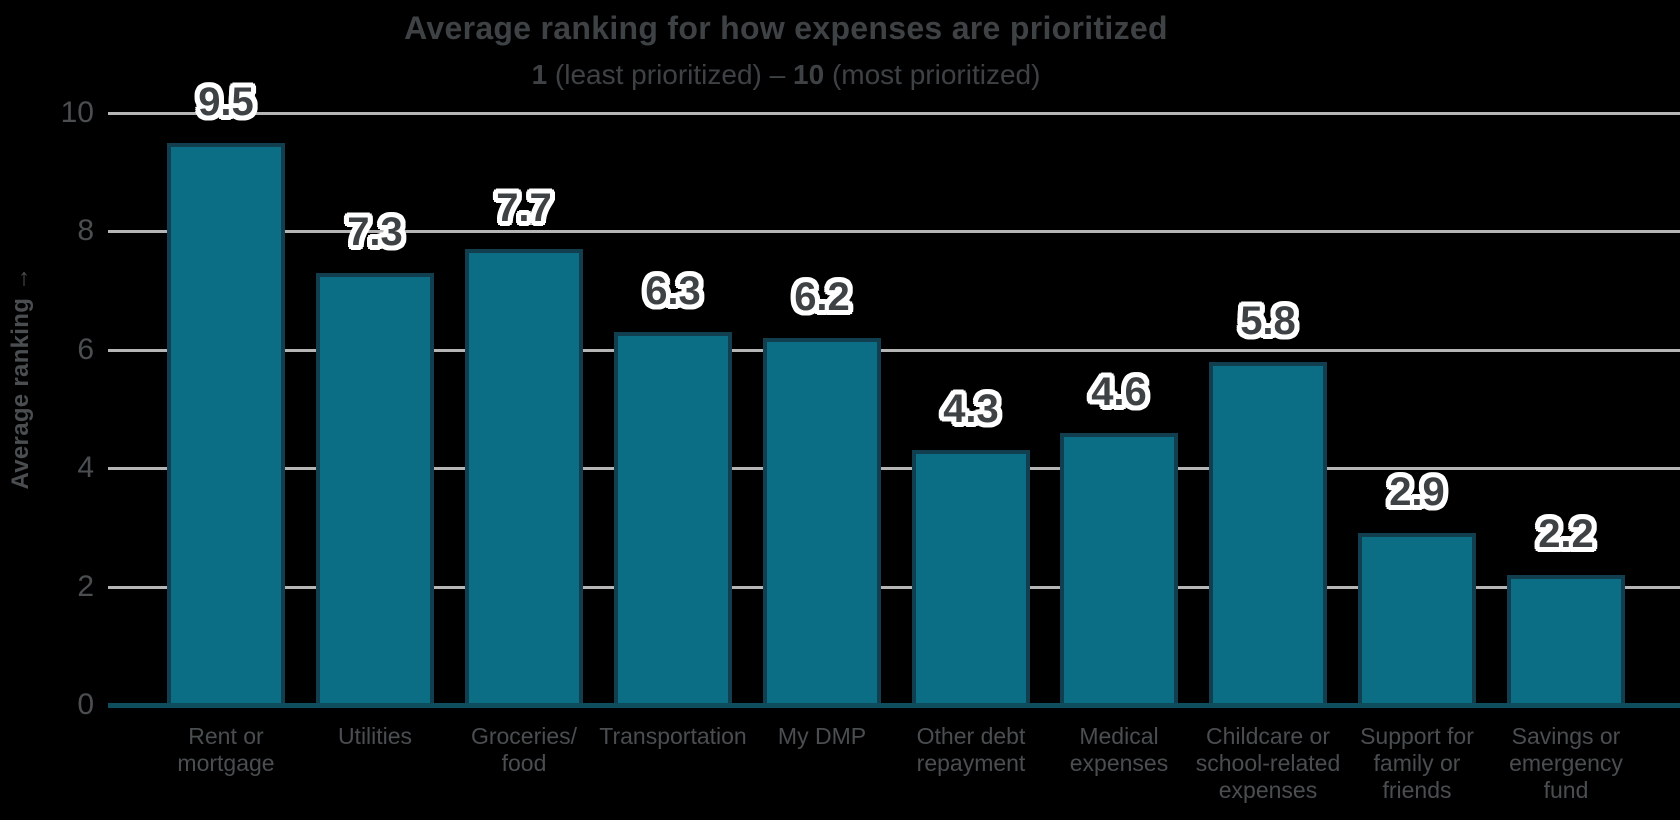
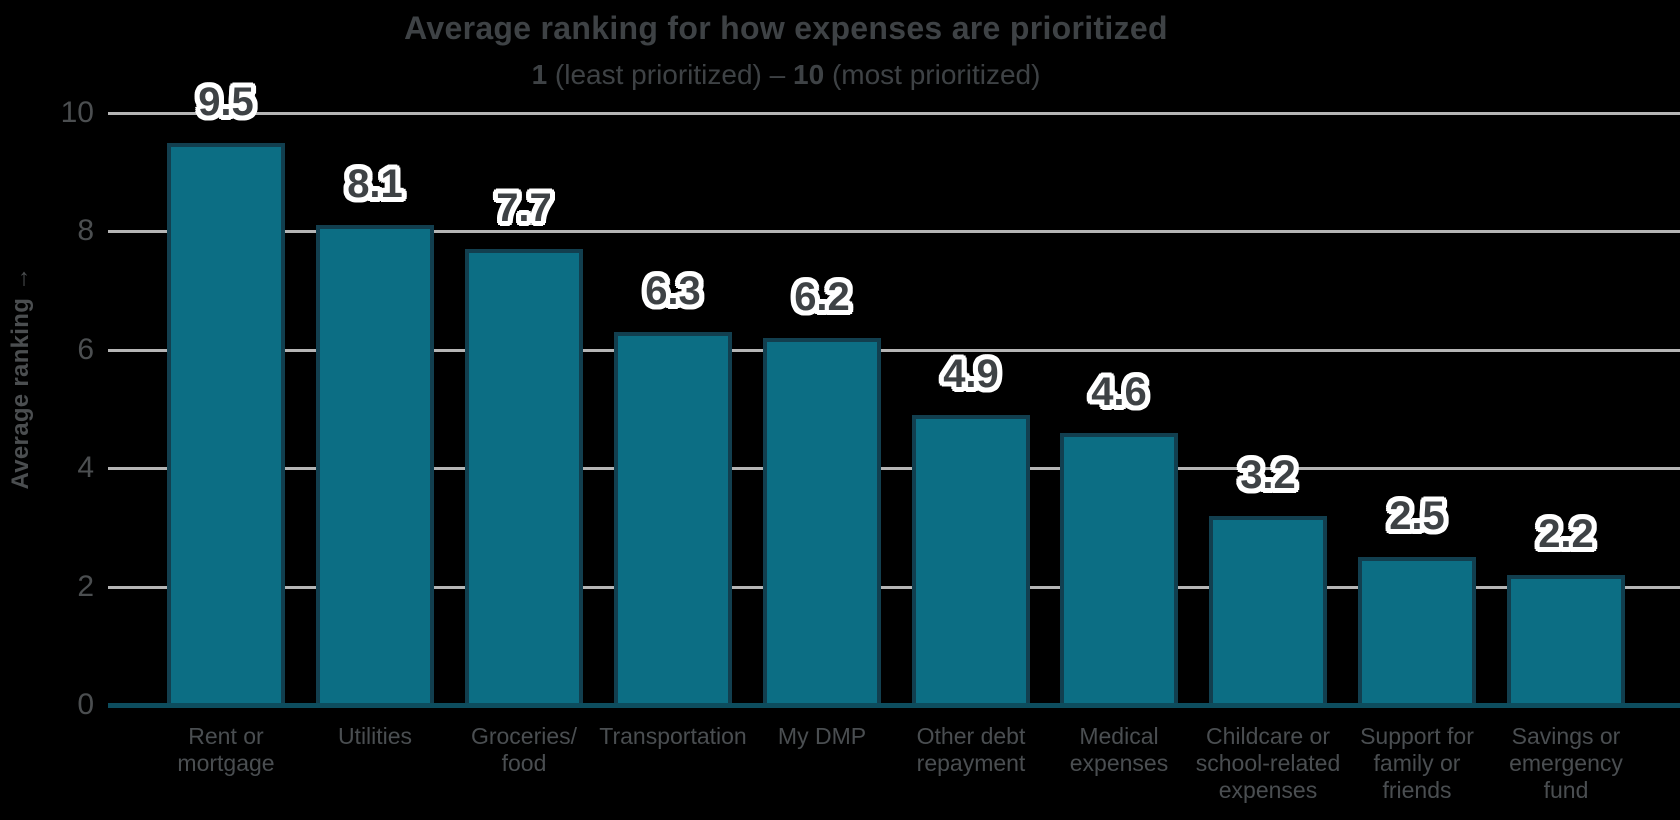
Utilities: 7.3 -> 8.1
Other debt repayment: 4.3 -> 4.9
Childcare or school-related expenses: 5.8 -> 3.2
Support for family or friends: 2.9 -> 2.5
